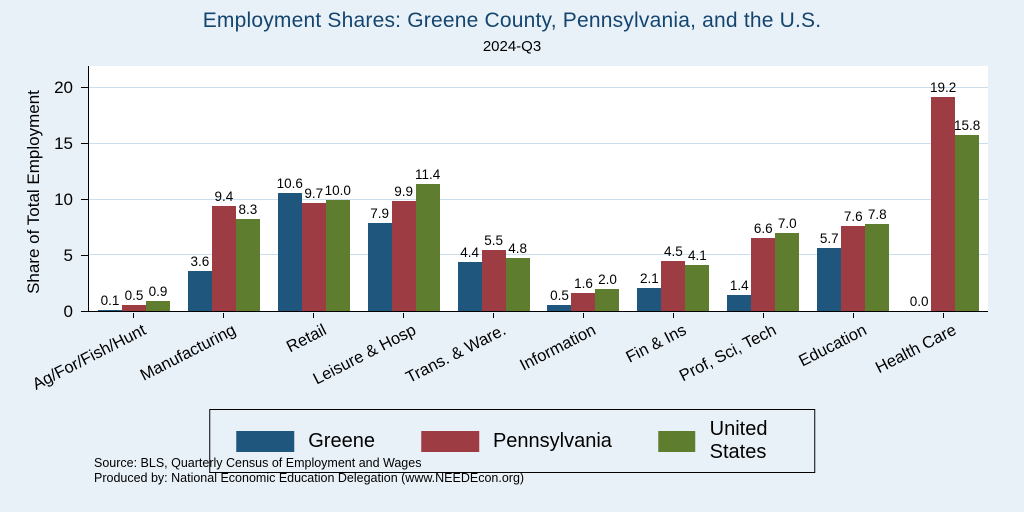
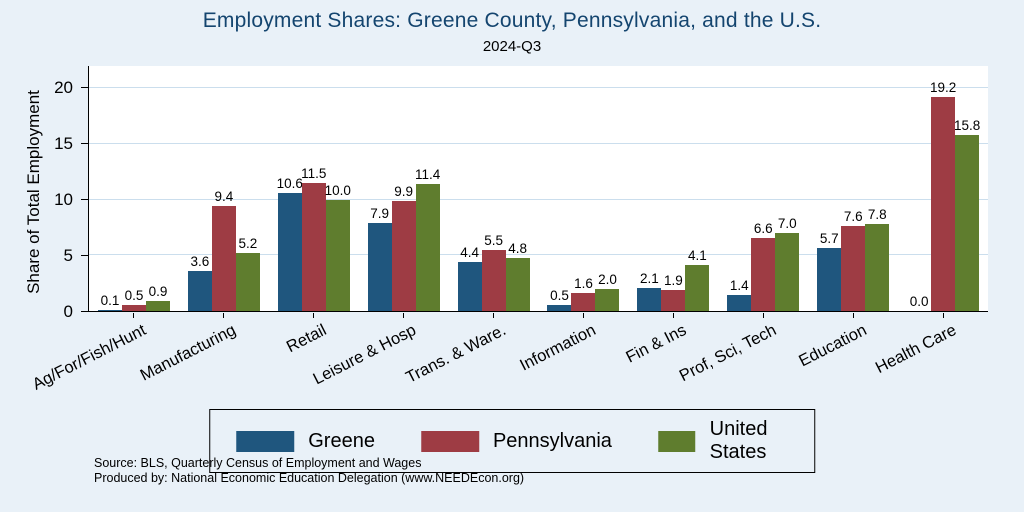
United States/Manufacturing: 8.3 -> 5.2
Pennsylvania/Retail: 9.7 -> 11.5
Pennsylvania/Fin & Ins: 4.5 -> 1.9
